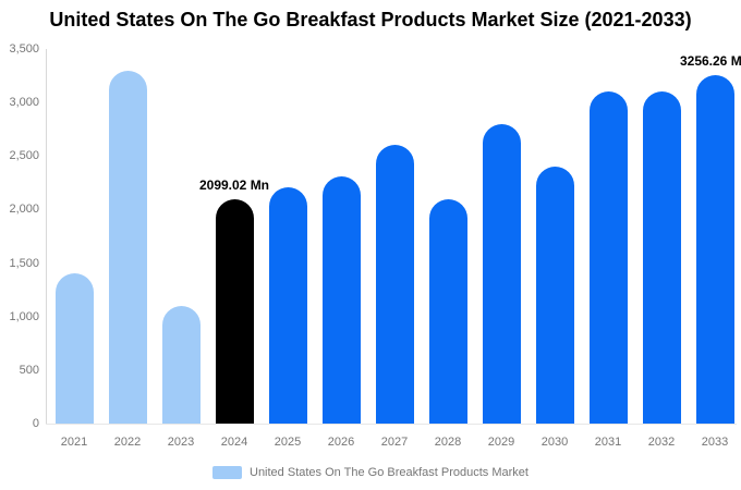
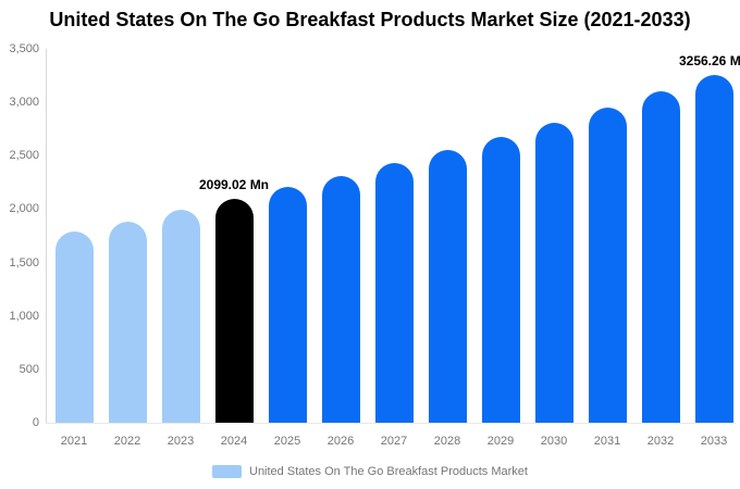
2021: 1400 -> 1800
2022: 3300 -> 1900
2023: 1100 -> 2000
2027: 2600 -> 2400
2028: 2100 -> 2600
2029: 2800 -> 2700
2030: 2400 -> 2800
2031: 3100 -> 3000
